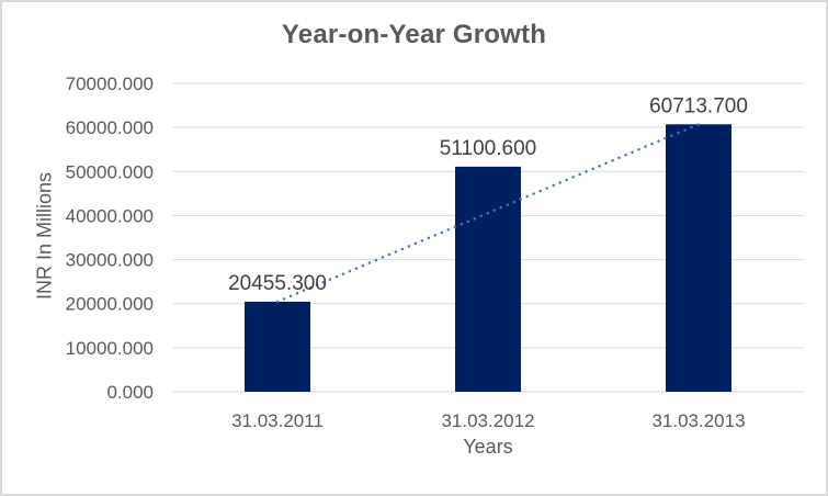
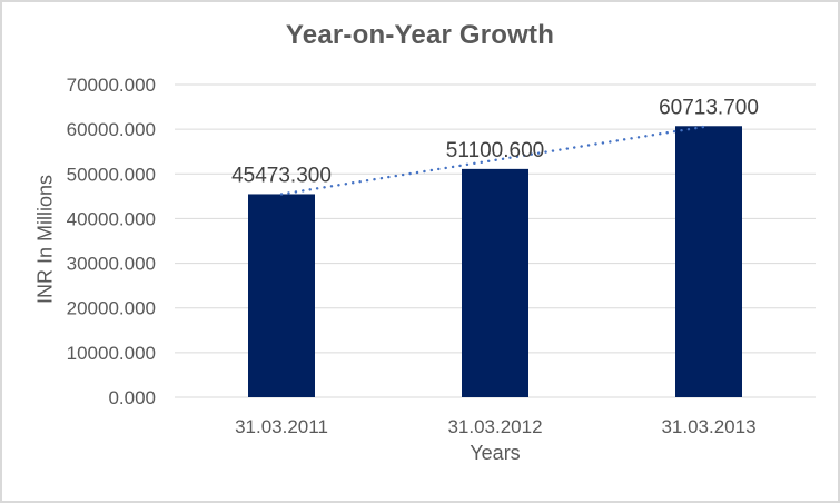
31.03.2011: 20455.300 -> 45473.300
